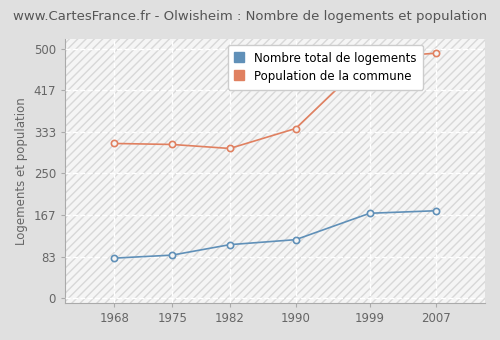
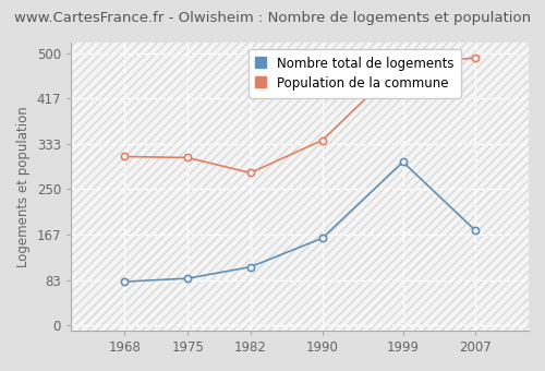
Population de la commune/1982: 300 -> 280
Nombre total de logements/1990: 117 -> 160
Nombre total de logements/1999: 170 -> 300
